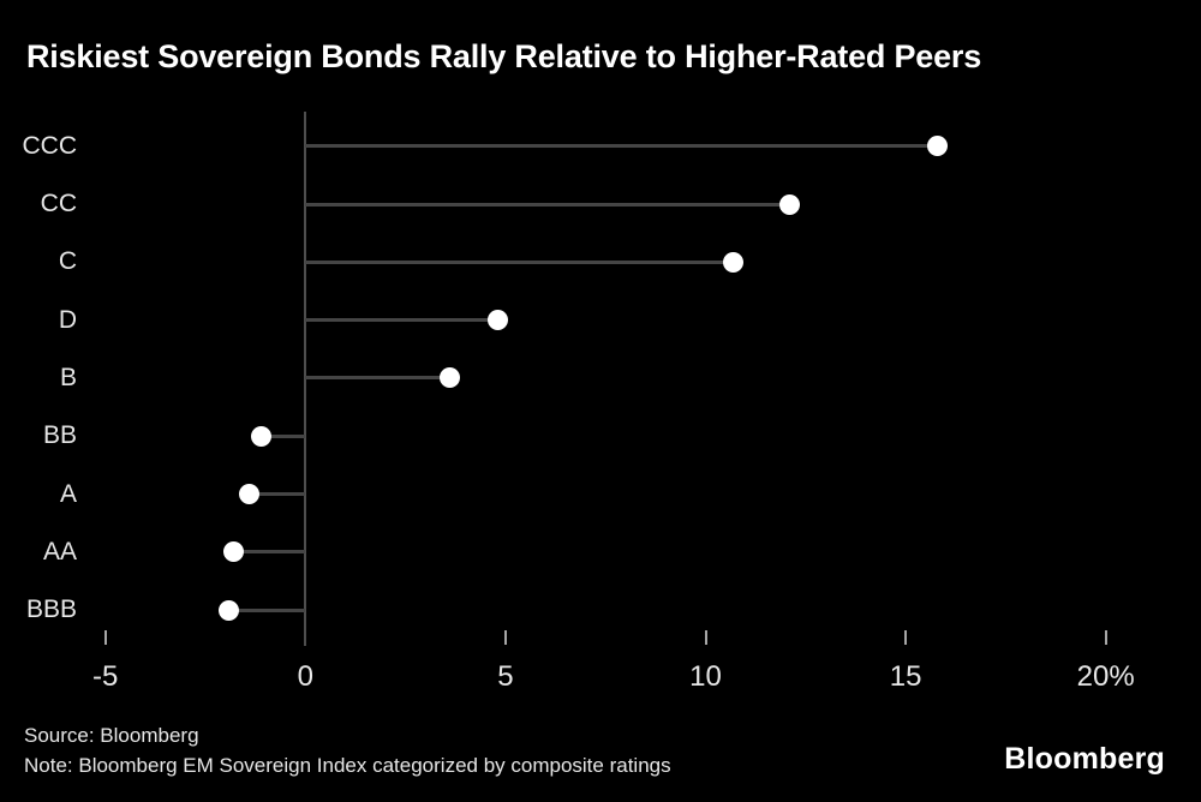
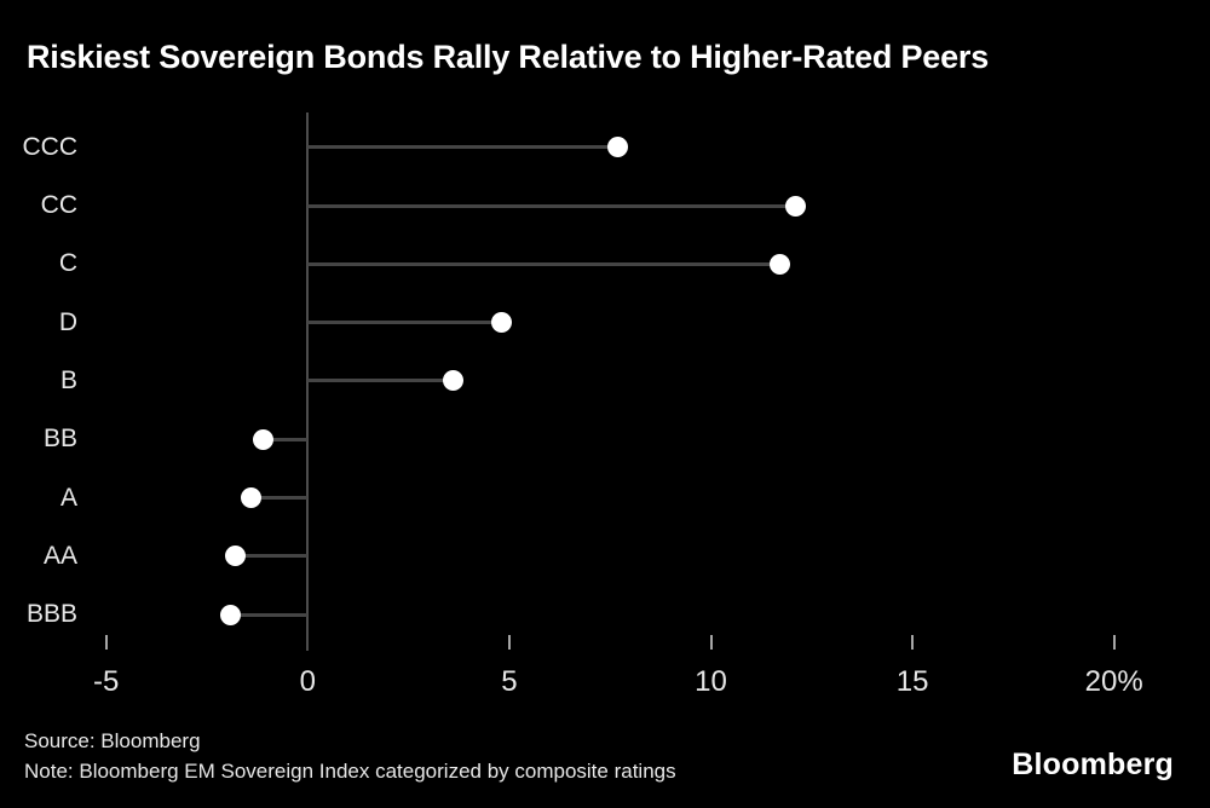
CCC: 15.8% -> 7.7%
C: 10.7% -> 11.7%
